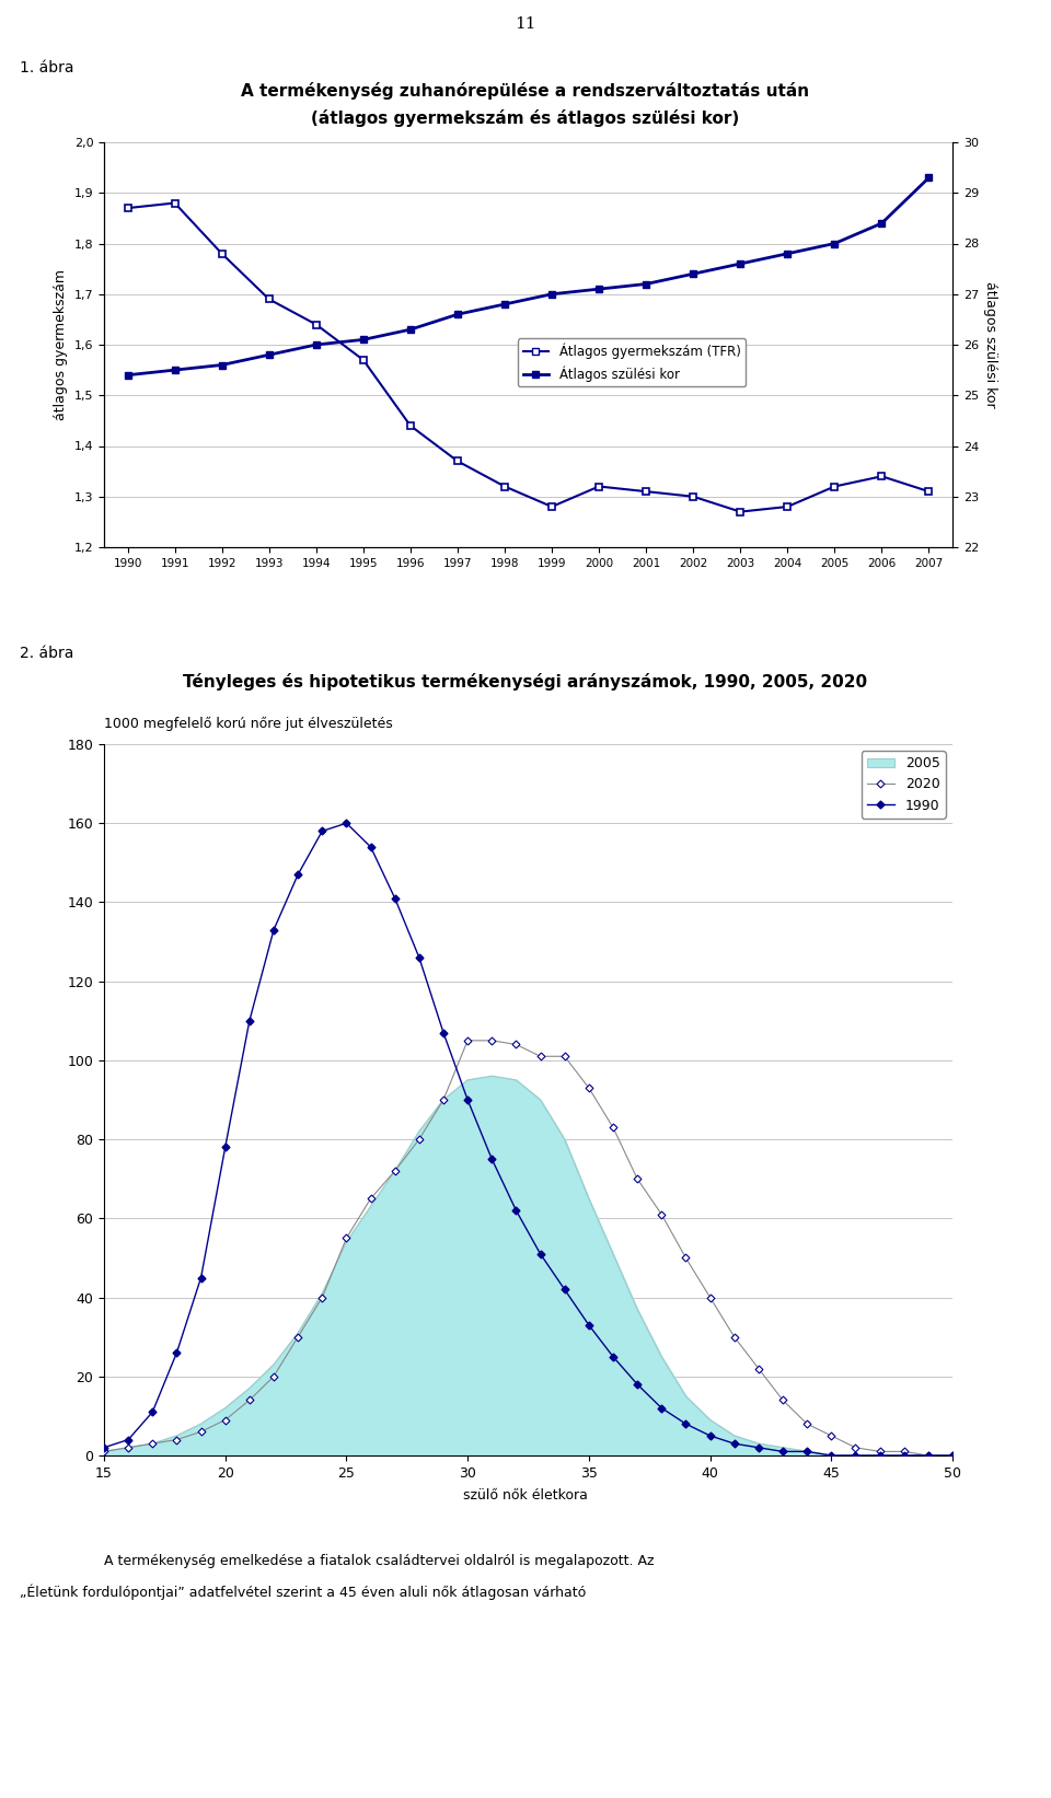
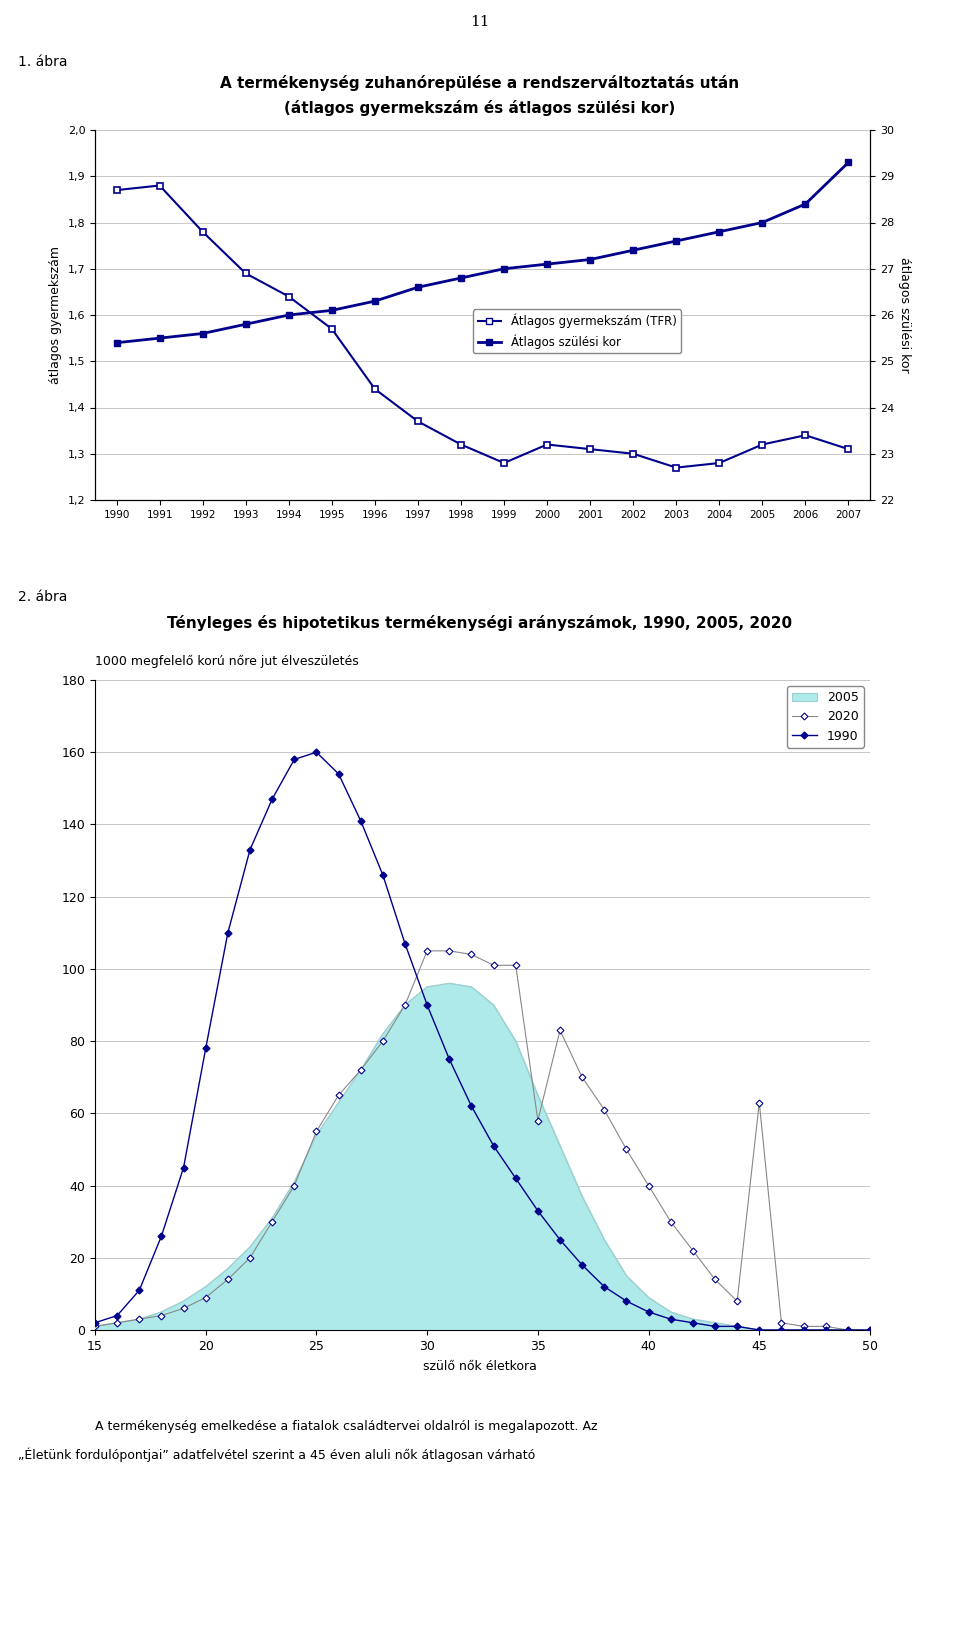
2020/35: 93 -> 58
2020/45: 5 -> 63
